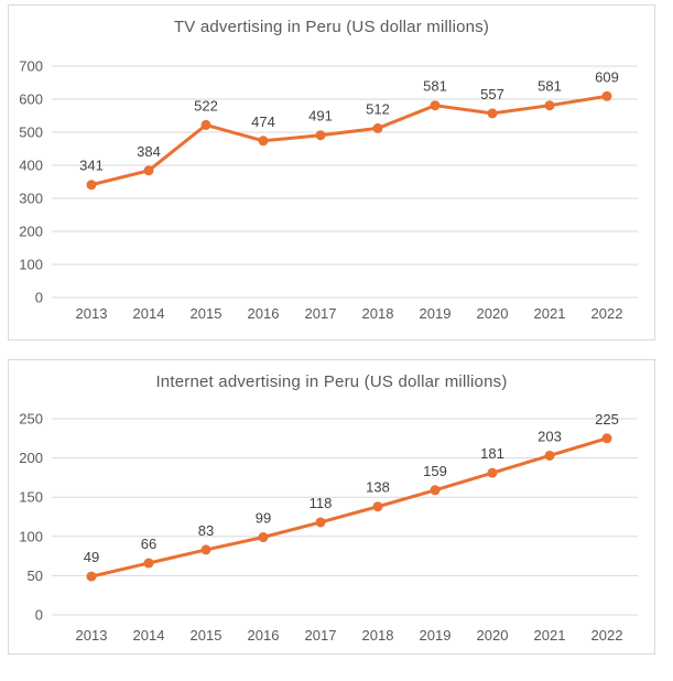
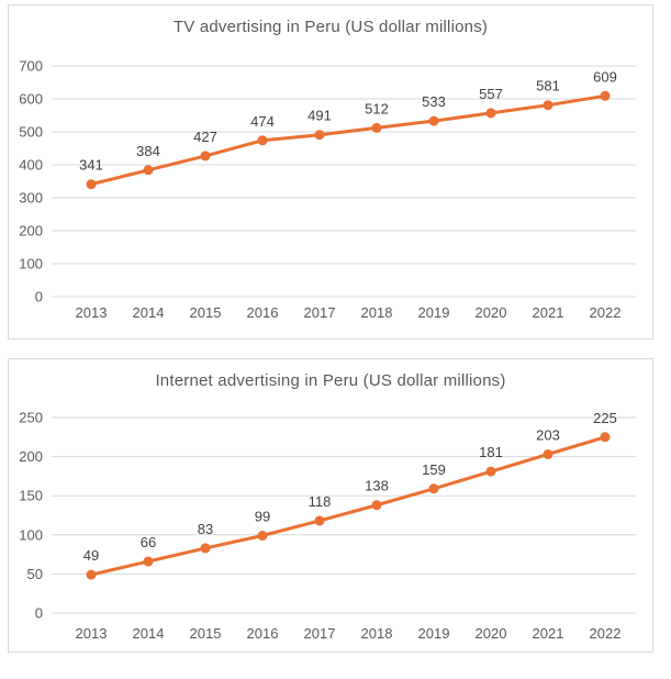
TV advertising in Peru (US dollar millions)/2015: 522 -> 427
TV advertising in Peru (US dollar millions)/2019: 581 -> 533
